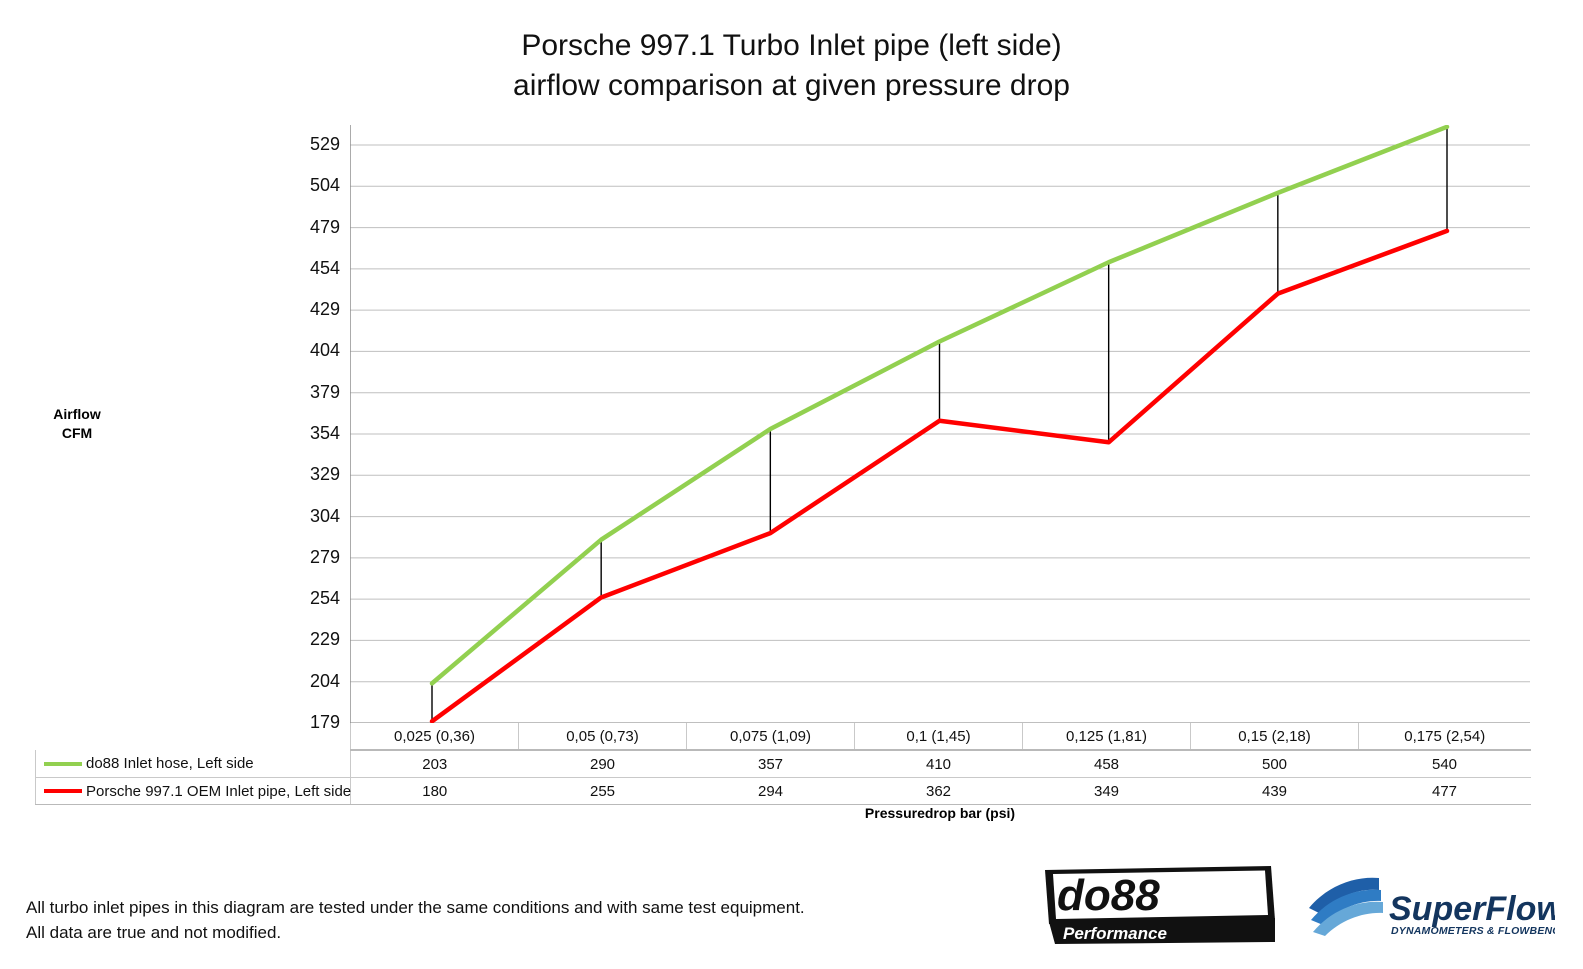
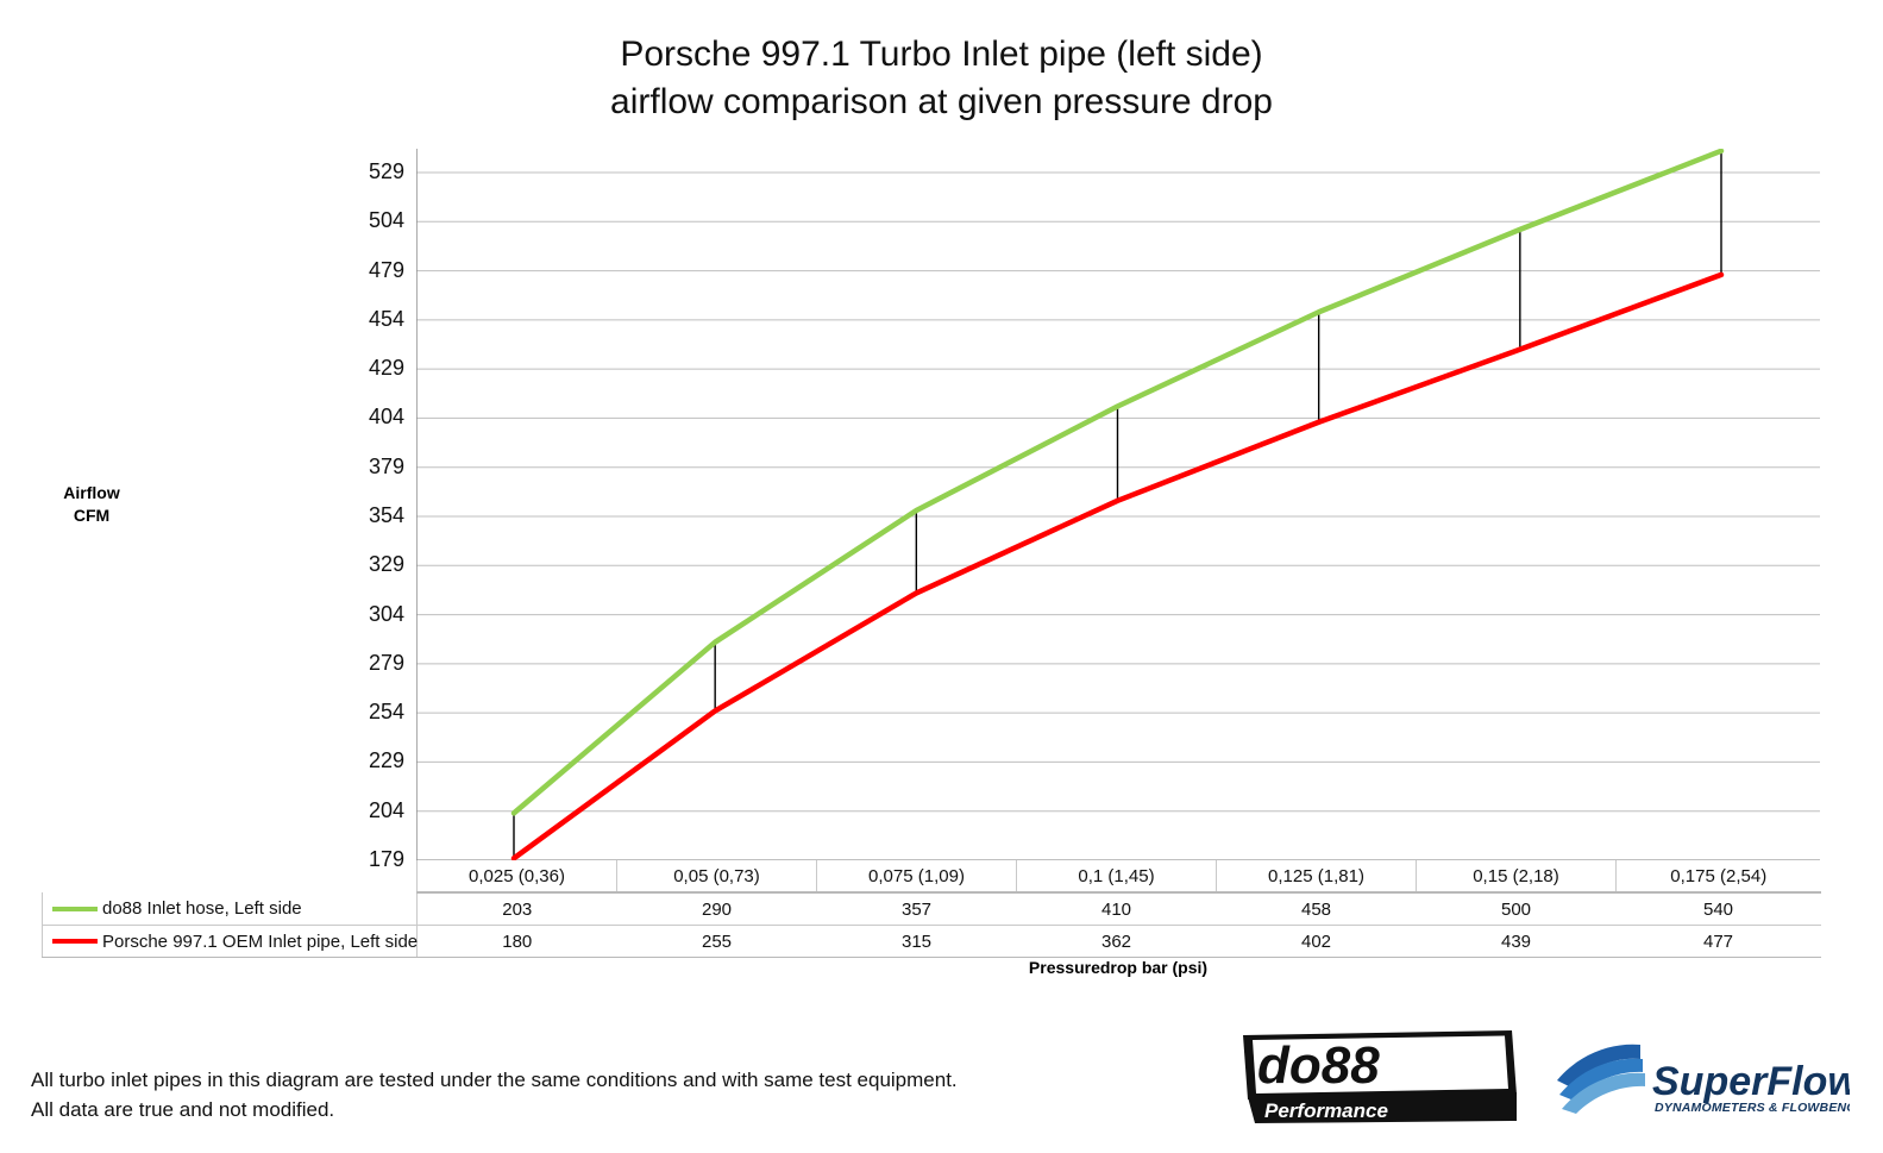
Porsche 997.1 OEM Inlet pipe, Left side/0,075 (1,09): 294 -> 315
Porsche 997.1 OEM Inlet pipe, Left side/0,125 (1,81): 349 -> 402
